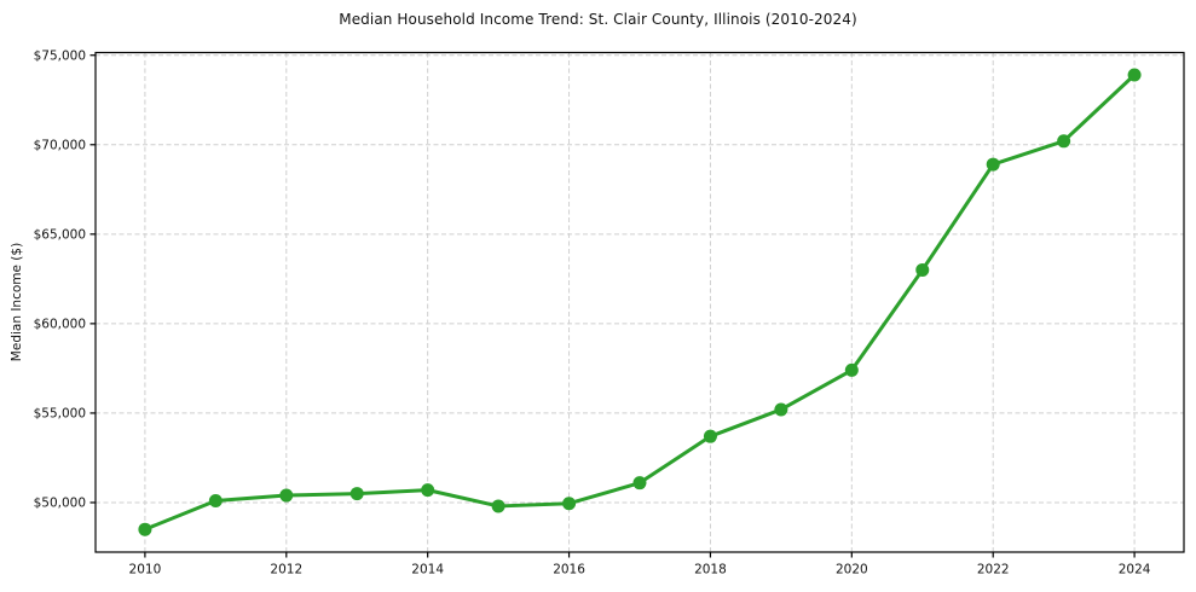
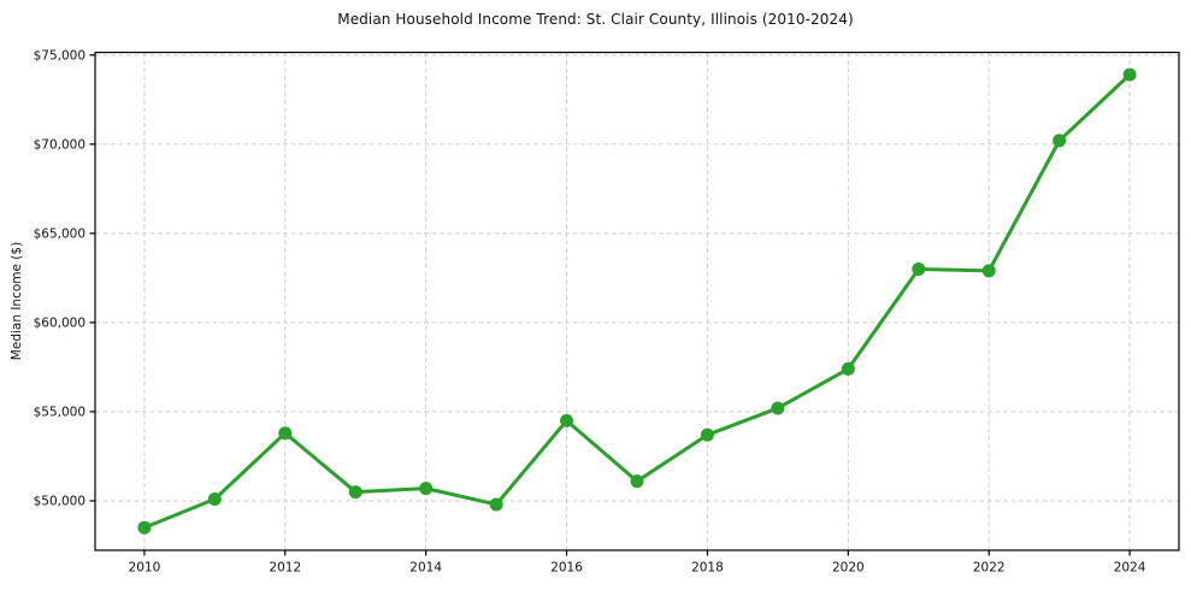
2012: $50400 -> $53800
2016: $50000 -> $54500
2022: $68900 -> $62900
